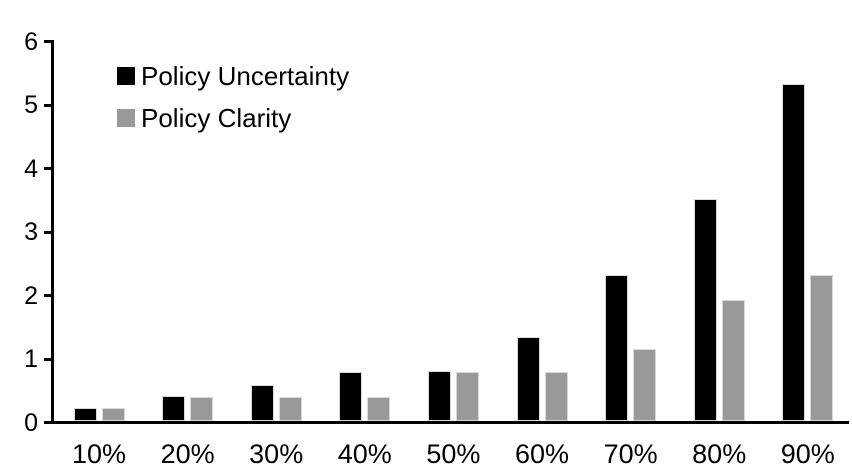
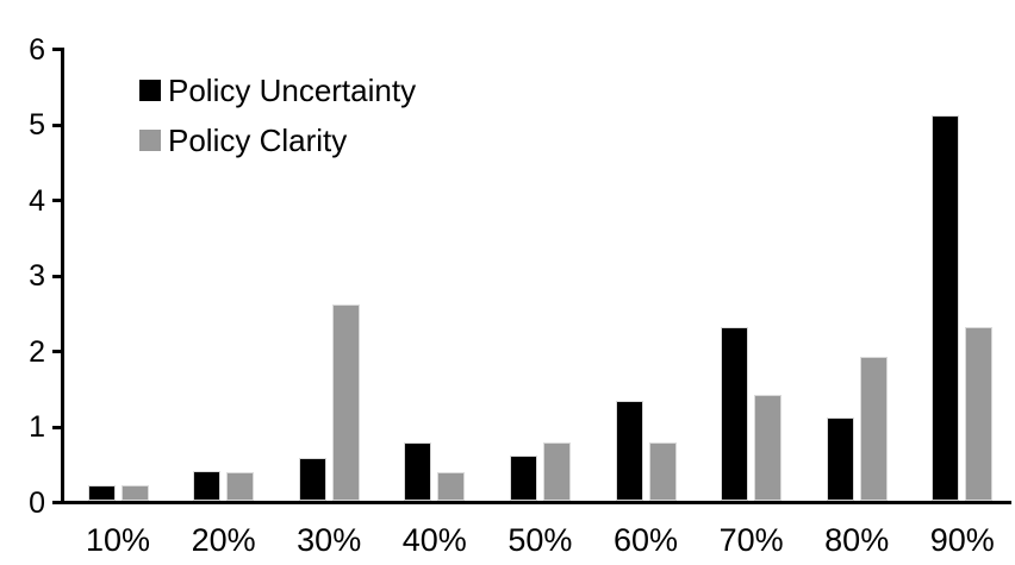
Policy Clarity/30%: 0.4 -> 2.6
Policy Uncertainty/50%: 0.8 -> 0.6
Policy Clarity/70%: 1.1 -> 1.4
Policy Uncertainty/80%: 3.5 -> 1.1
Policy Uncertainty/90%: 5.3 -> 5.1
